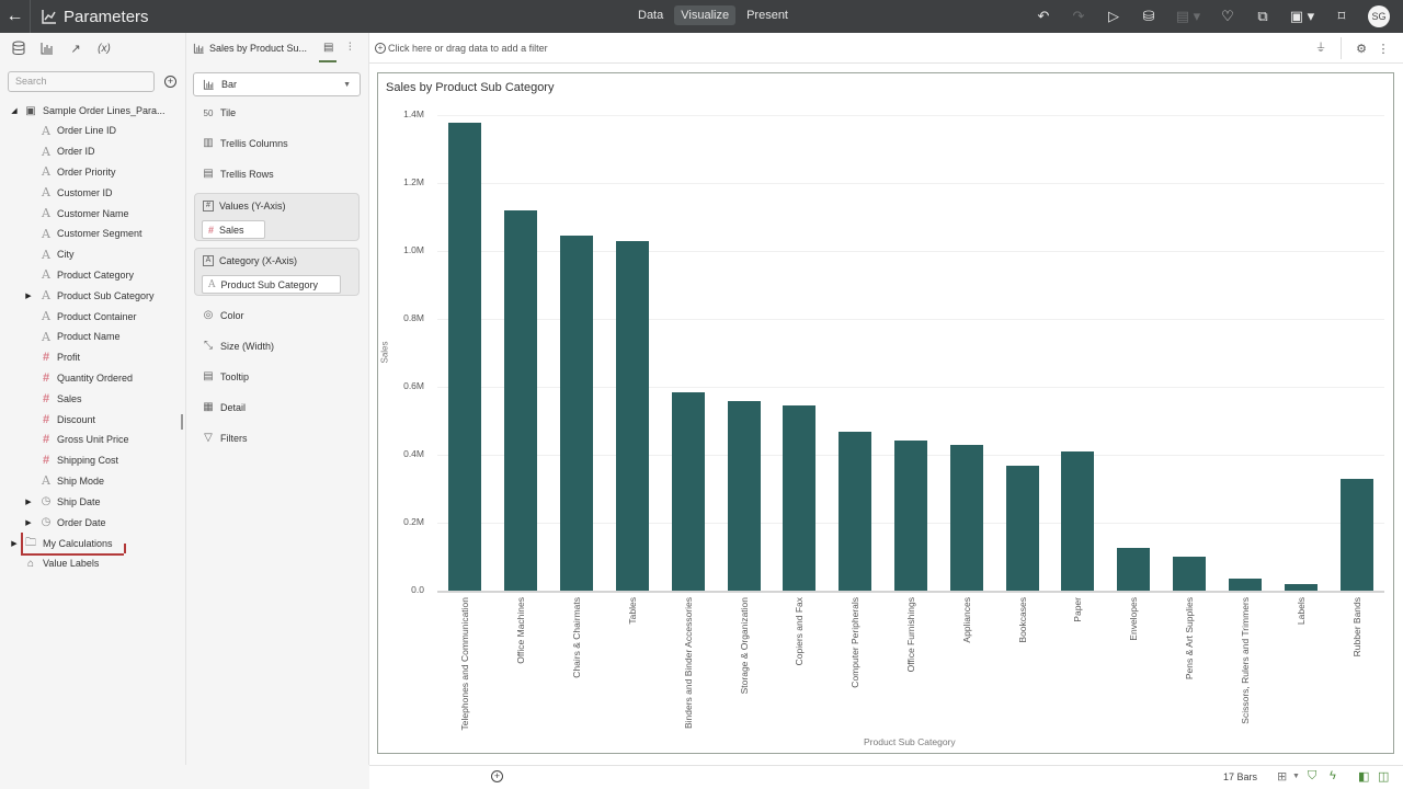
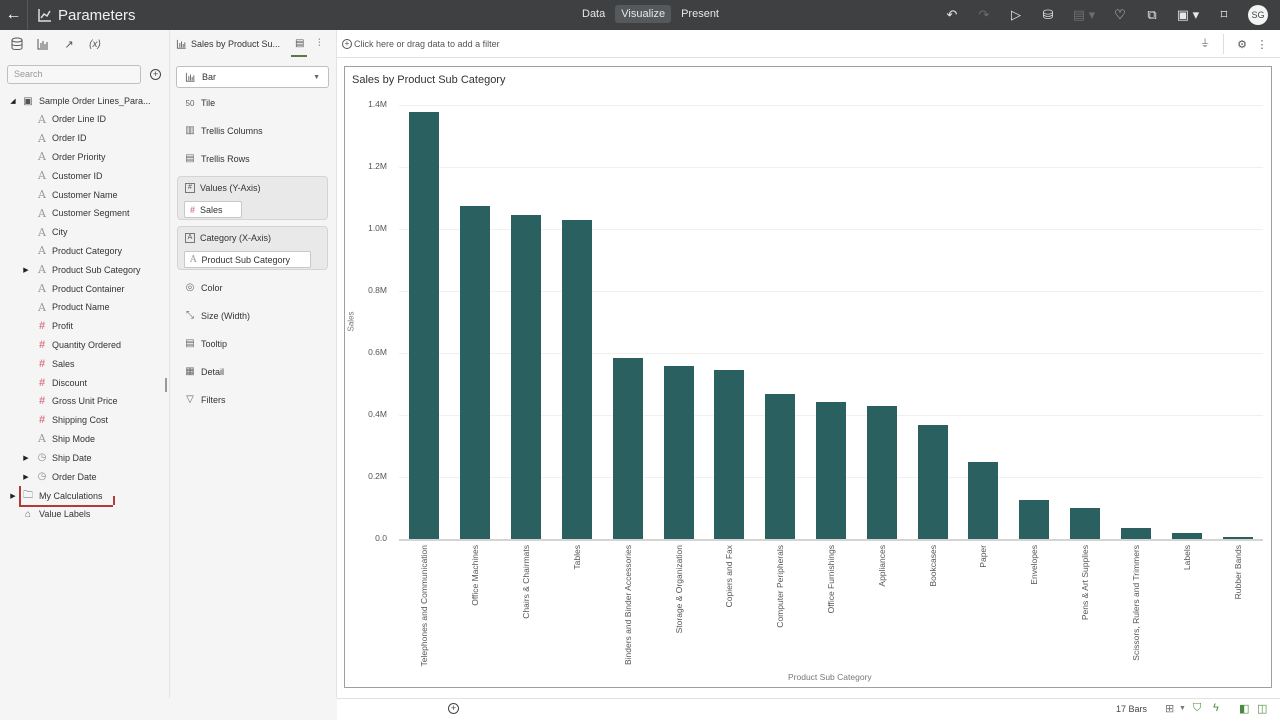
Office Machines: 1.12M -> 1.07M
Paper: 0.41M -> 0.25M
Rubber Bands: 0.33M -> 0.01M
